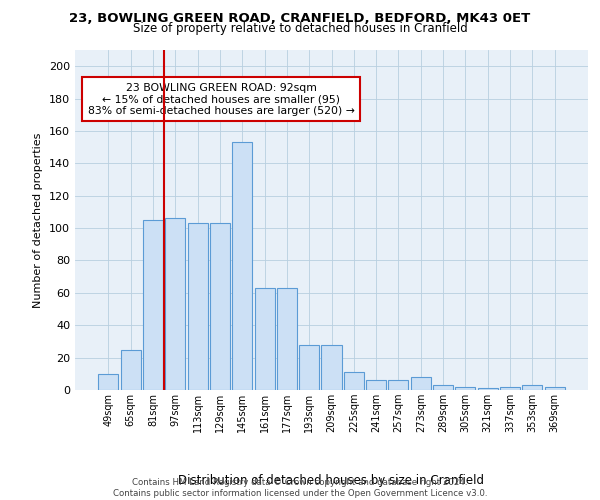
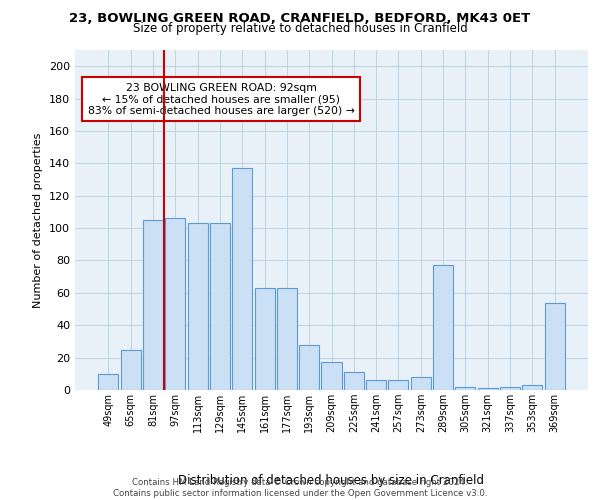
145sqm: 153 -> 137
209sqm: 28 -> 17
289sqm: 3 -> 77
369sqm: 2 -> 54
